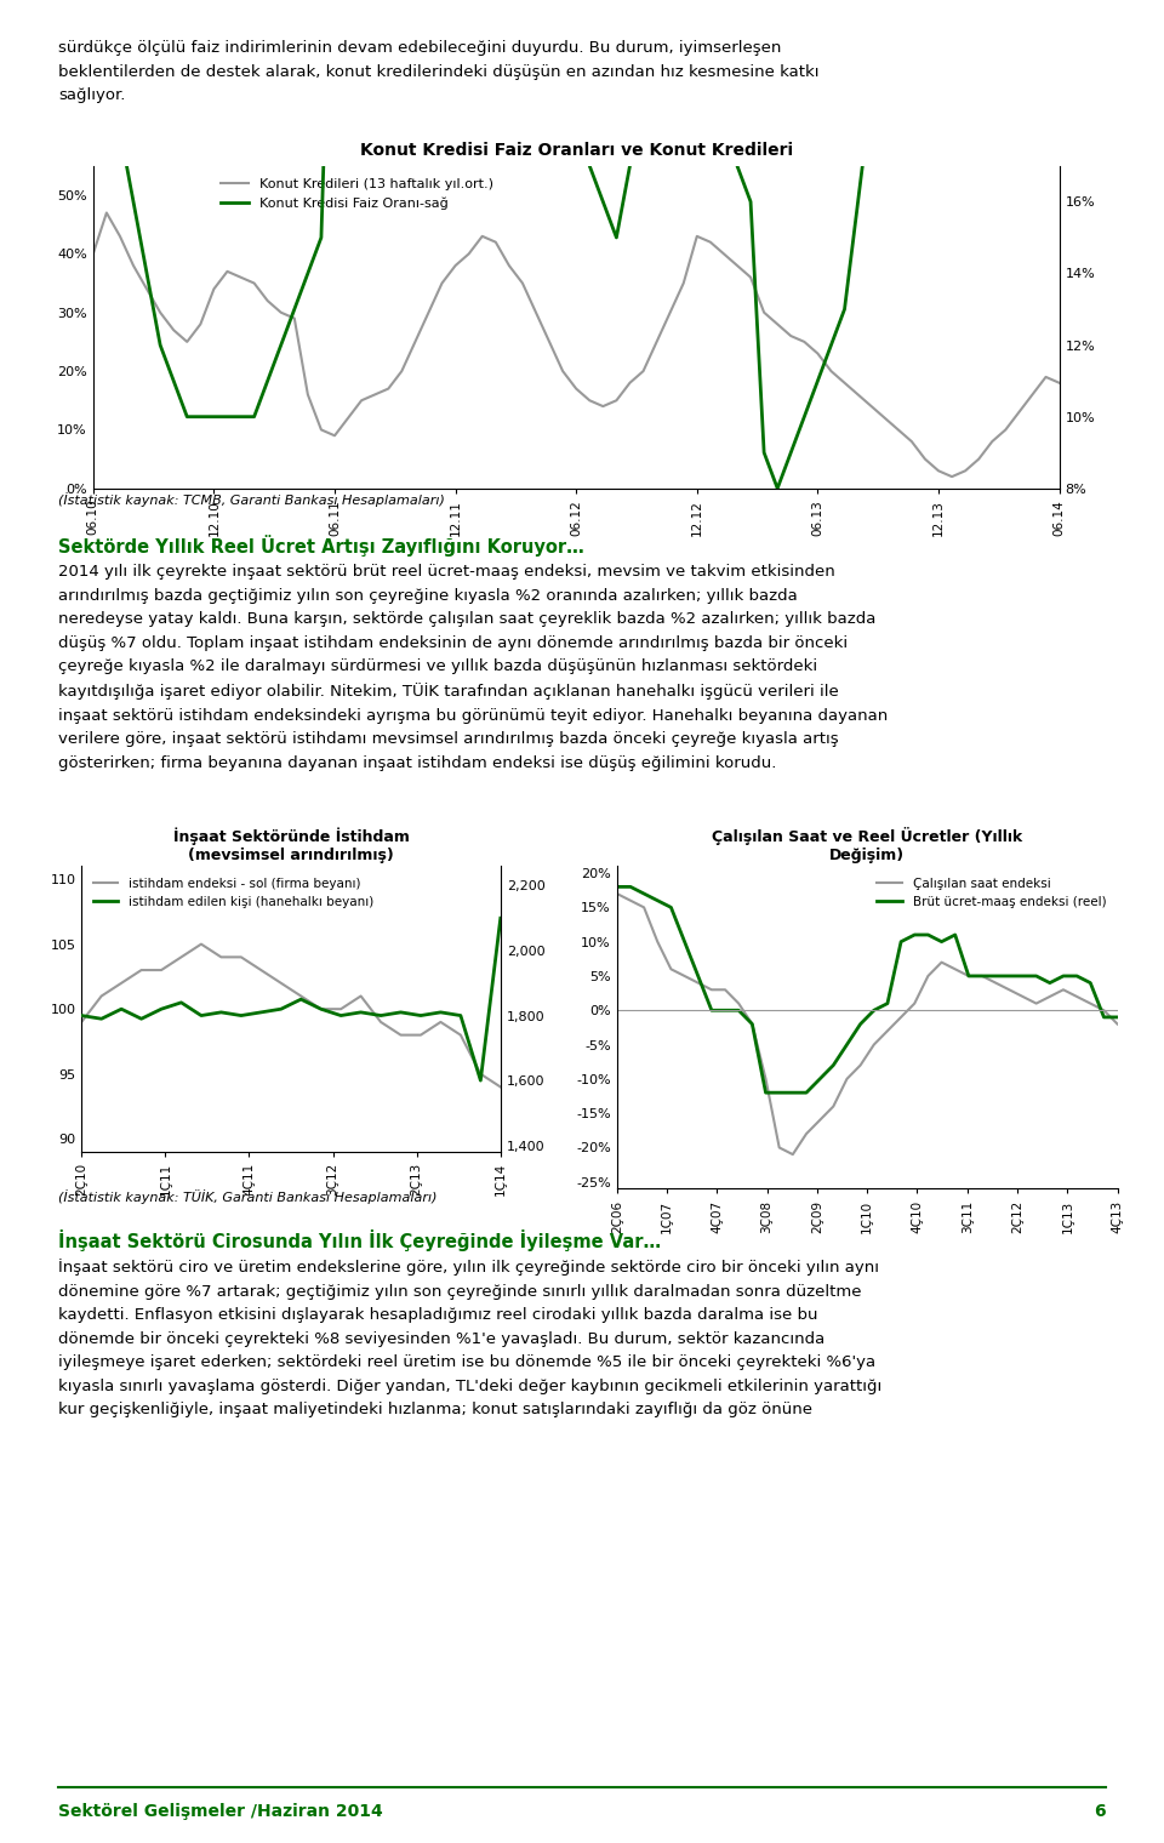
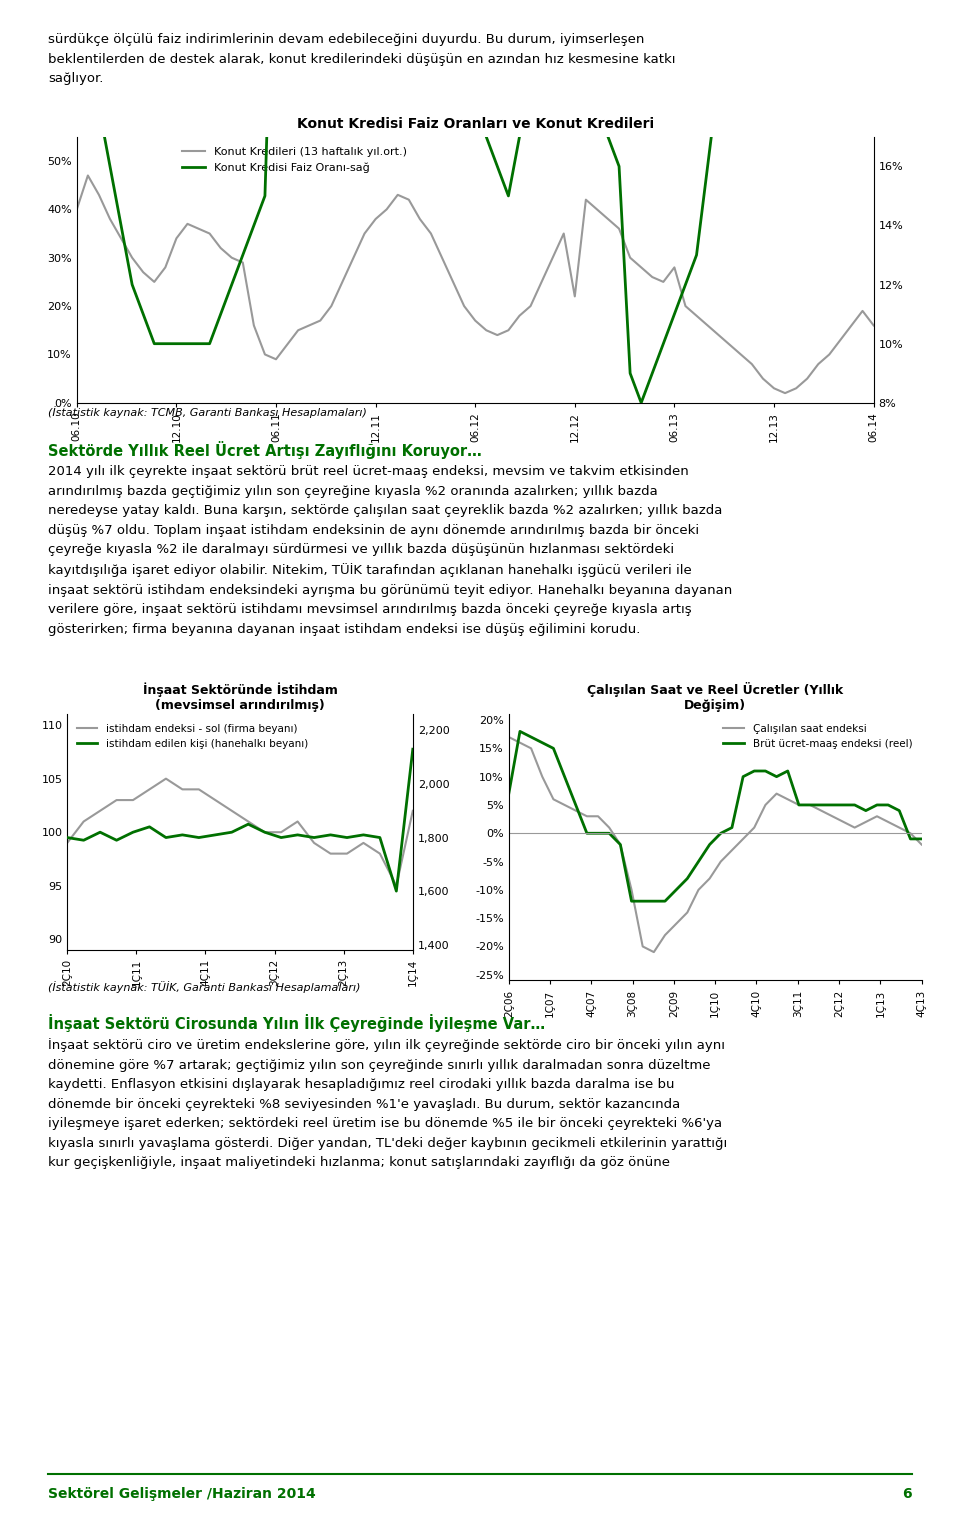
Konut Kredisi Faiz Oranları ve Konut Kredileri/Konut Kredileri (13 haftalık yıl.ort.)/12.12: 43% -> 22%
Konut Kredisi Faiz Oranları ve Konut Kredileri/Konut Kredileri (13 haftalık yıl.ort.)/06.13: 23% -> 28%
Konut Kredisi Faiz Oranları ve Konut Kredileri/Konut Kredileri (13 haftalık yıl.ort.)/06.14: 18% -> 16%
İnşaat Sektöründe İstihdam (mevsimsel arındırılmış)/istihdam endeksi - sol (firma beyanı)/1Ç14: 94 -> 102
İnşaat Sektöründe İstihdam (mevsimsel arındırılmış)/istihdam edilen kişi (hanehalkı beyanı)/1Ç14: 2,100 -> 2,130
Çalışılan Saat ve Reel Ücretler (Yıllık Değişim)/Brüt ücret-maaş endeksi (reel)/2Ç06: 18% -> 7%
